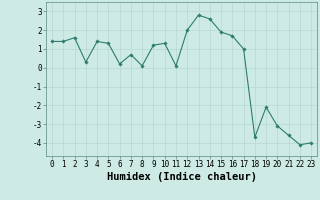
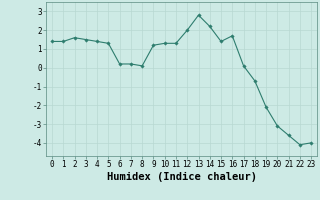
3: 0.3 -> 1.5
7: 0.7 -> 0.2
11: 0.1 -> 1.3
14: 2.6 -> 2.2
15: 1.9 -> 1.4
17: 1.0 -> 0.1
18: -3.7 -> -0.7
